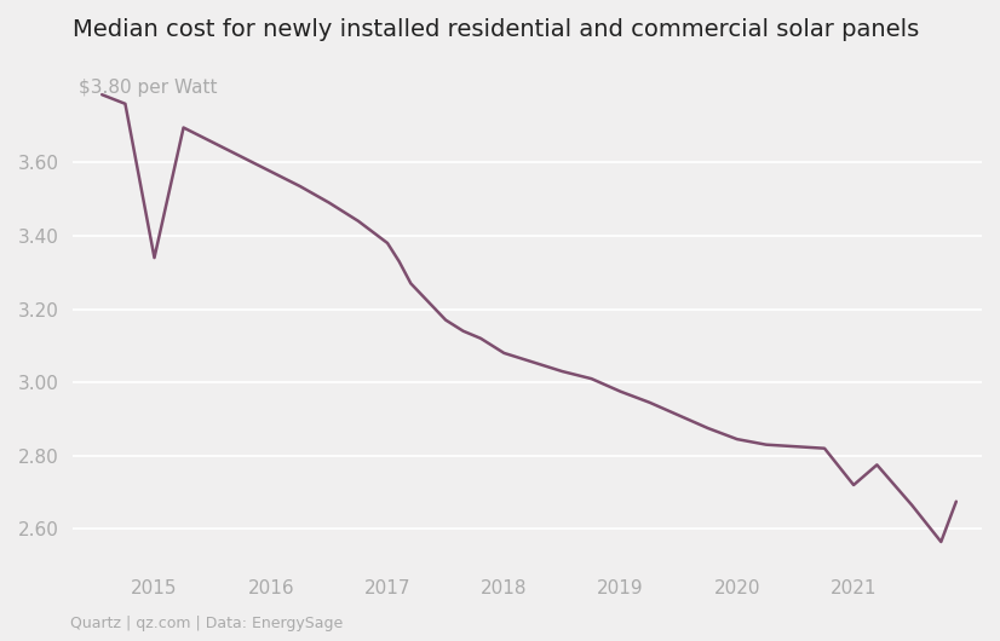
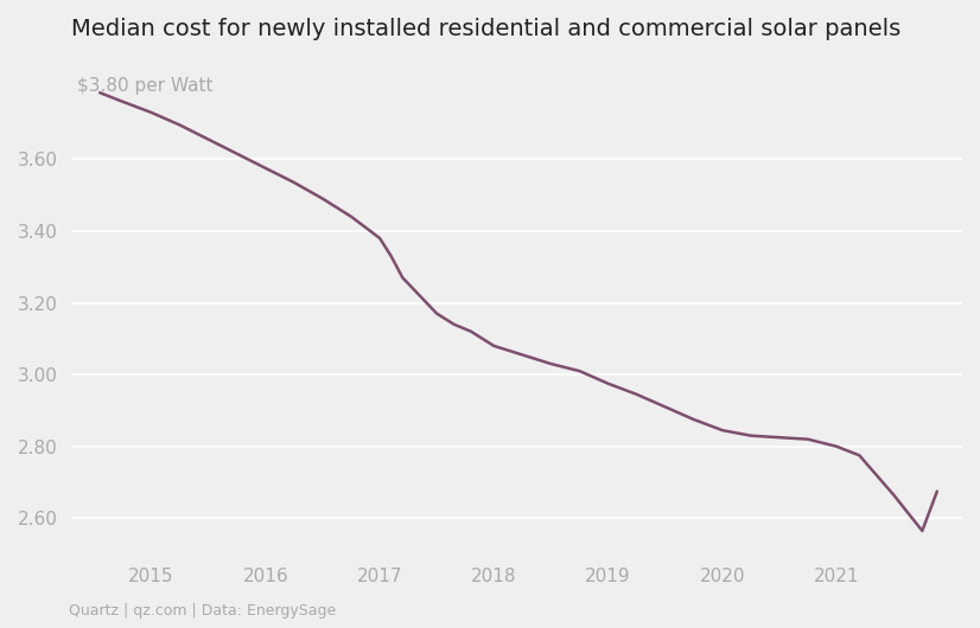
2015: 3.340 -> 3.730
2021: 2.720 -> 2.800
